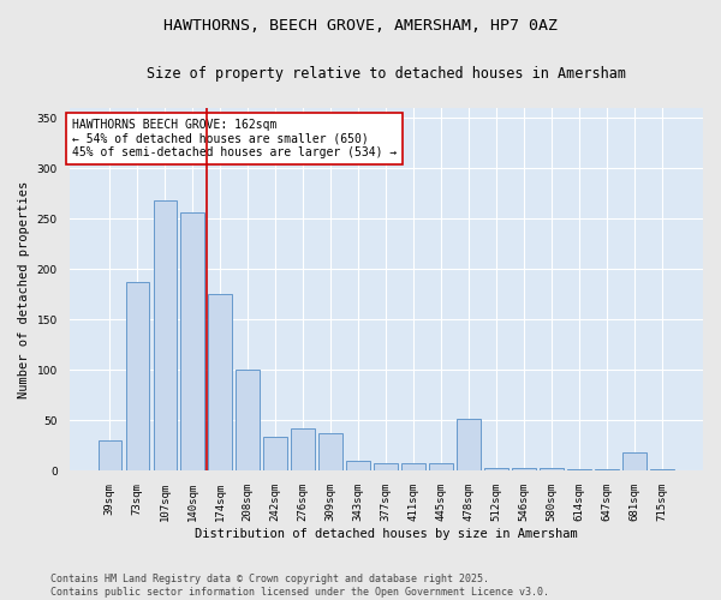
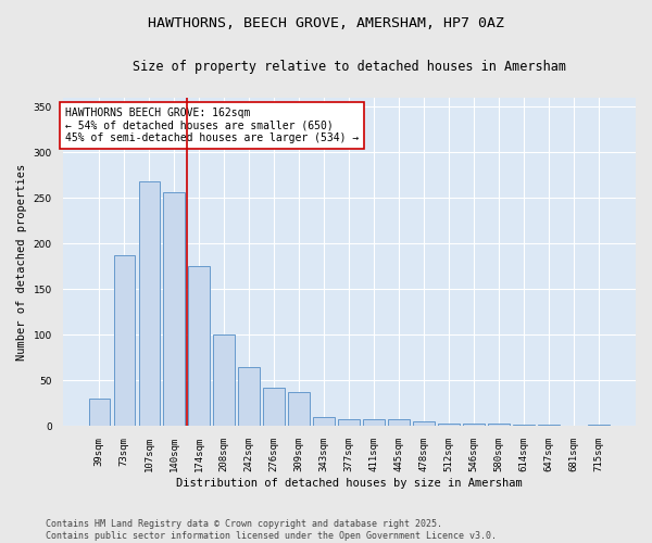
242sqm: 34 -> 65
478sqm: 52 -> 5
681sqm: 18 -> 1
